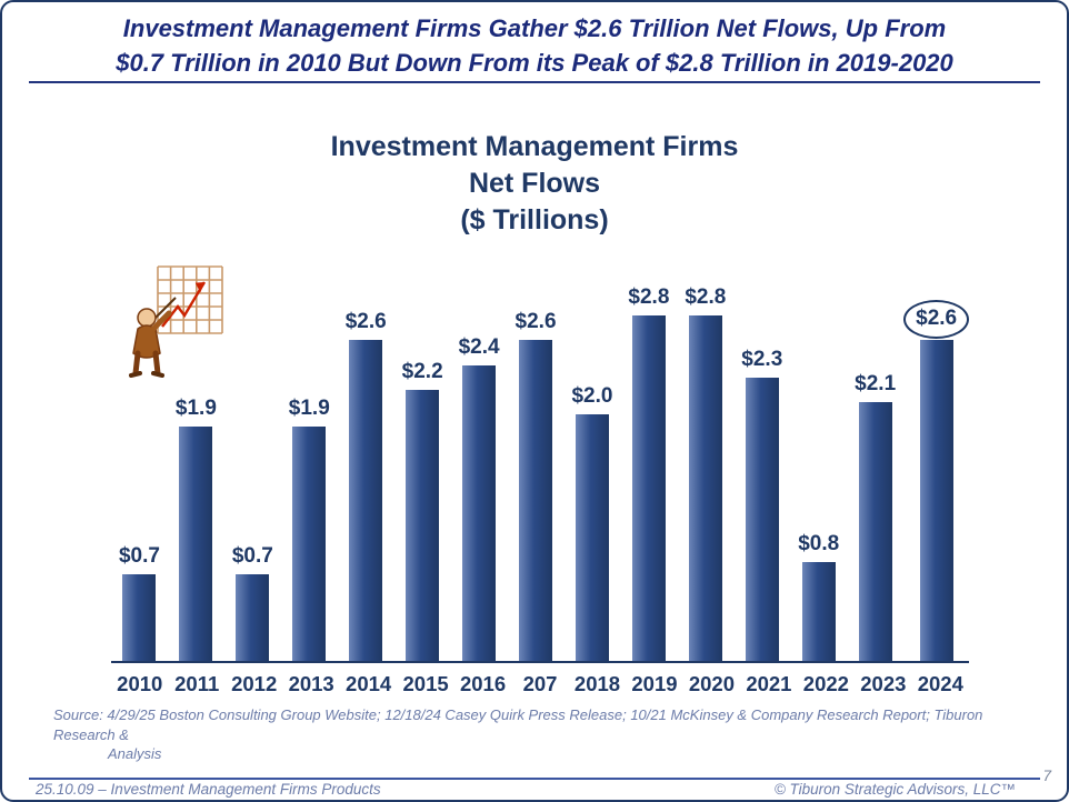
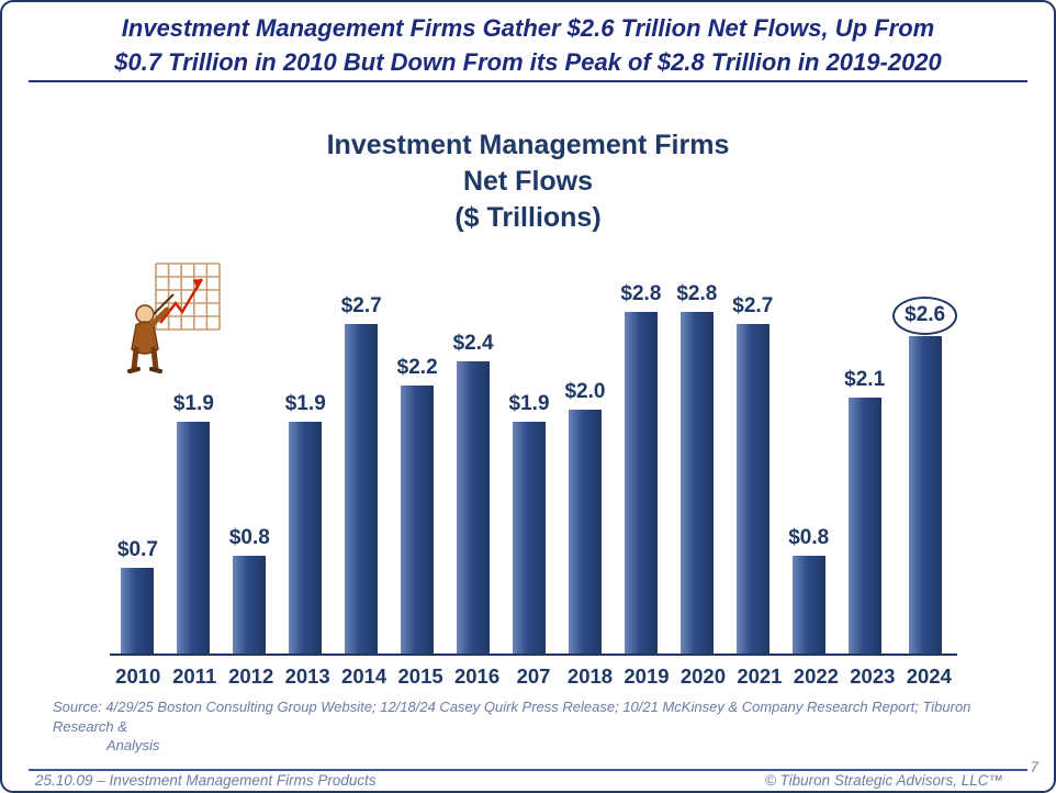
2012: $0.7 -> $0.8
2014: $2.6 -> $2.7
207: $2.6 -> $1.9
2021: $2.3 -> $2.7
